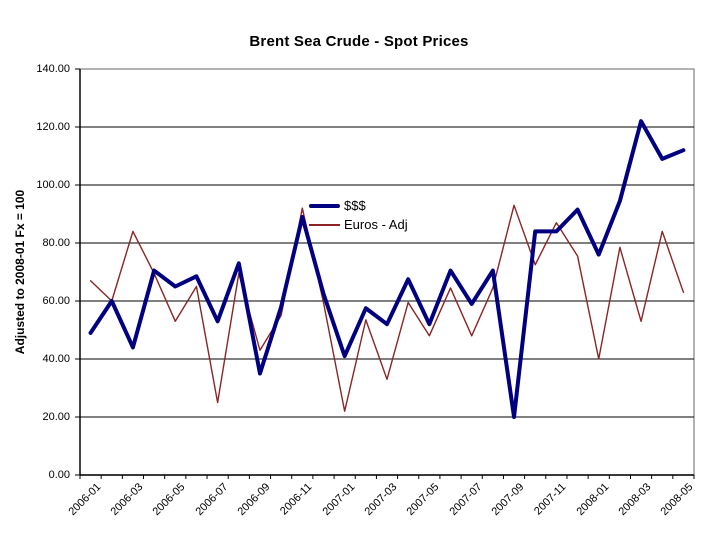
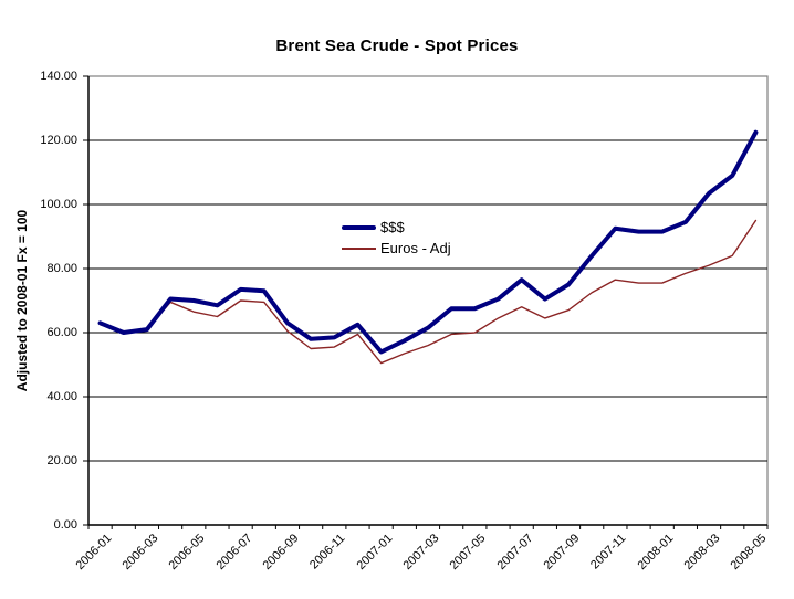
$$$/2006-01: 49 -> 63
Euros - Adj/2006-01: 67 -> 62
$$$/2006-03: 44 -> 61
Euros - Adj/2006-03: 84 -> 61
$$$/2006-05: 65 -> 70
Euros - Adj/2006-05: 53 -> 66
$$$/2006-07: 53 -> 74
Euros - Adj/2006-07: 25 -> 70
$$$/2006-09: 35 -> 63
Euros - Adj/2006-09: 43 -> 60
$$$/2006-11: 89 -> 58
Euros - Adj/2006-11: 92 -> 56
$$$/2007-01: 41 -> 54
Euros - Adj/2007-01: 22 -> 50
$$$/2007-03: 52 -> 62
Euros - Adj/2007-03: 33 -> 56
$$$/2007-05: 52 -> 68
Euros - Adj/2007-05: 48 -> 60
$$$/2007-07: 59 -> 76
Euros - Adj/2007-07: 48 -> 68
$$$/2007-09: 20 -> 75
Euros - Adj/2007-09: 93 -> 67
$$$/2007-11: 84 -> 92
Euros - Adj/2007-11: 87 -> 76
$$$/2008-01: 76 -> 92
Euros - Adj/2008-01: 40 -> 76
$$$/2008-03: 122 -> 104
Euros - Adj/2008-03: 53 -> 81
$$$/2008-05: 112 -> 122
Euros - Adj/2008-05: 63 -> 95
